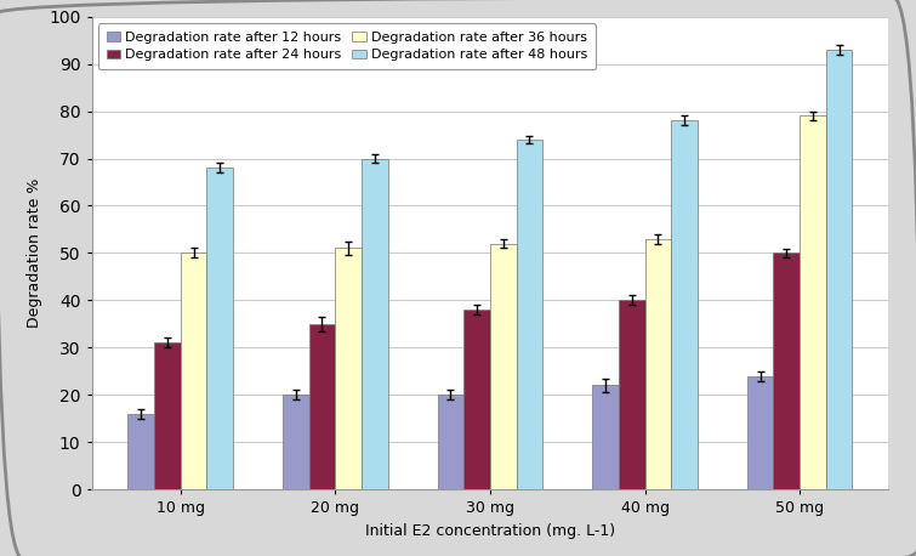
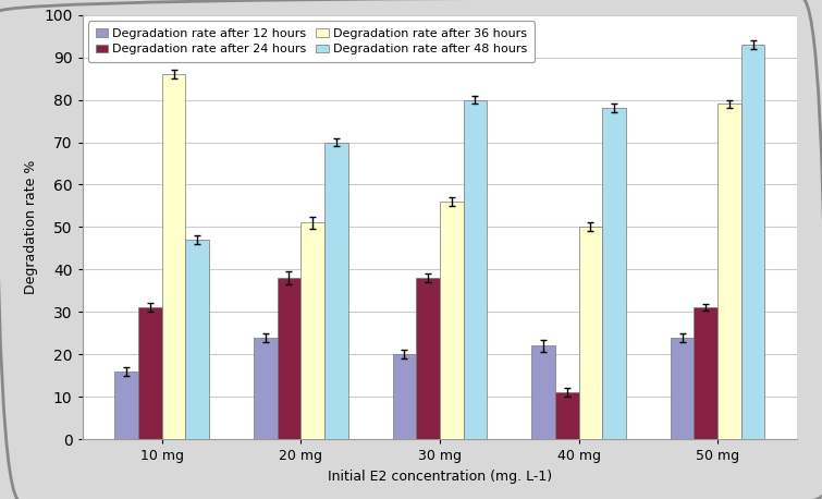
Degradation rate after 36 hours/10 mg: 50 -> 86
Degradation rate after 48 hours/10 mg: 68 -> 47
Degradation rate after 12 hours/20 mg: 20 -> 24
Degradation rate after 24 hours/20 mg: 35 -> 38
Degradation rate after 36 hours/30 mg: 52 -> 56
Degradation rate after 48 hours/30 mg: 74 -> 80
Degradation rate after 24 hours/40 mg: 40 -> 11
Degradation rate after 36 hours/40 mg: 53 -> 50
Degradation rate after 24 hours/50 mg: 50 -> 31
